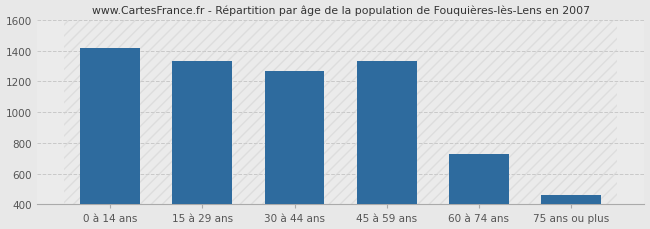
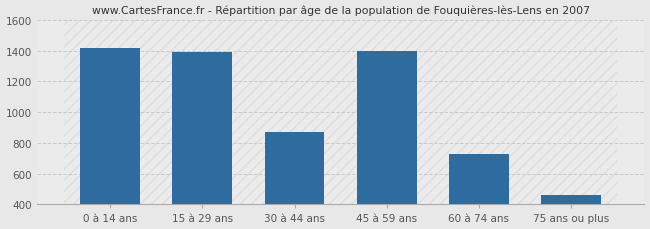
15 à 29 ans: 1330 -> 1390
30 à 44 ans: 1270 -> 870
45 à 59 ans: 1340 -> 1400
